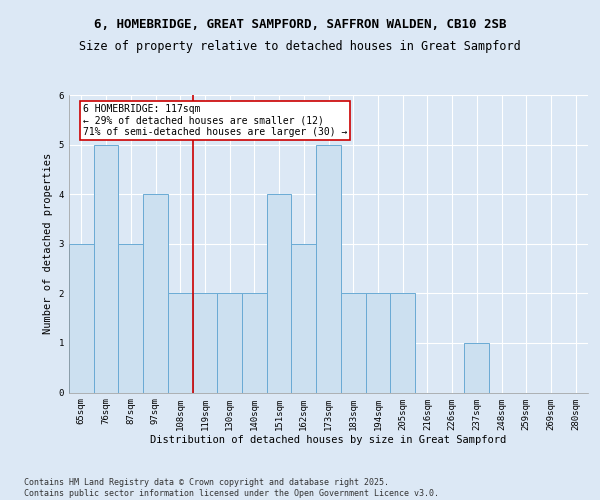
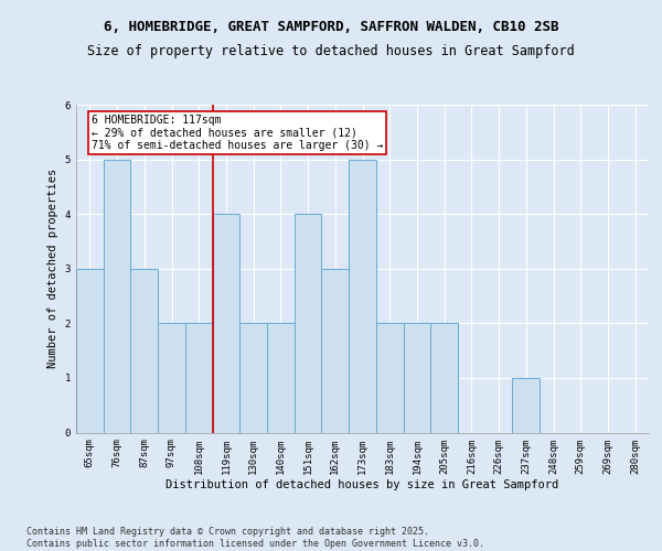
97sqm: 4 -> 2
119sqm: 2 -> 4
